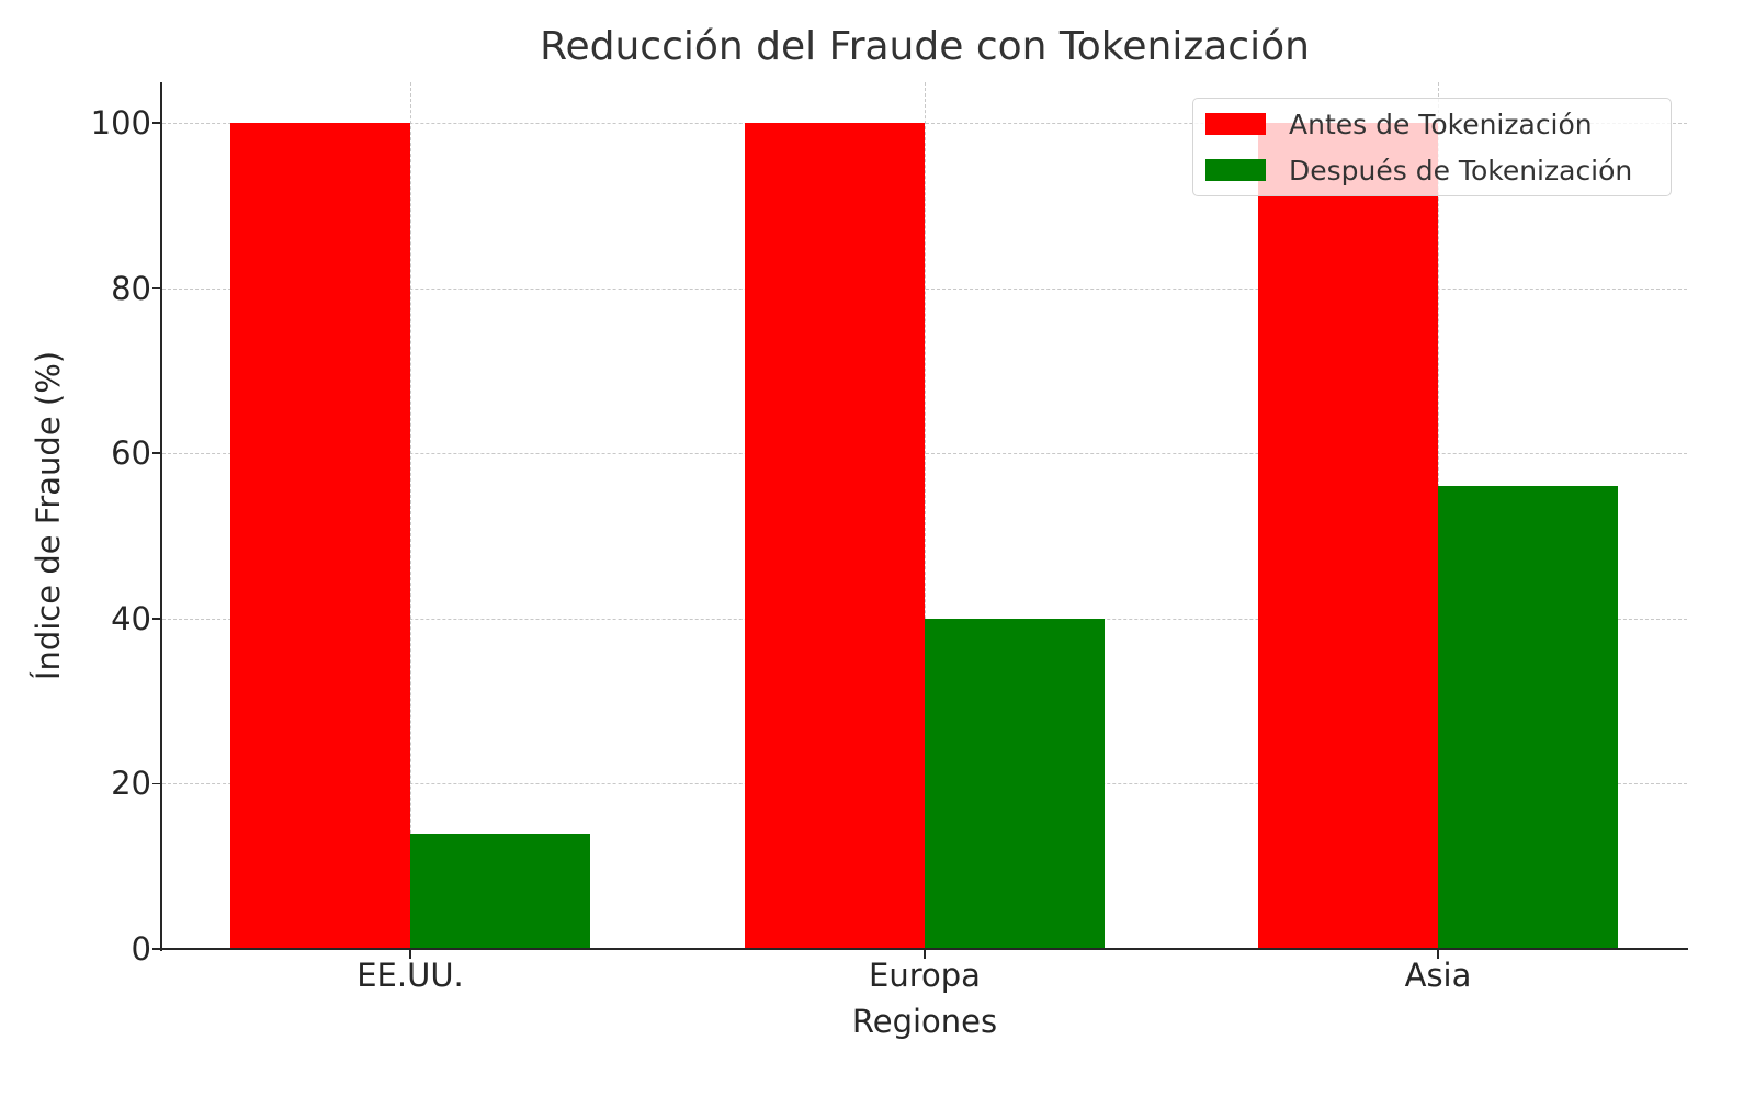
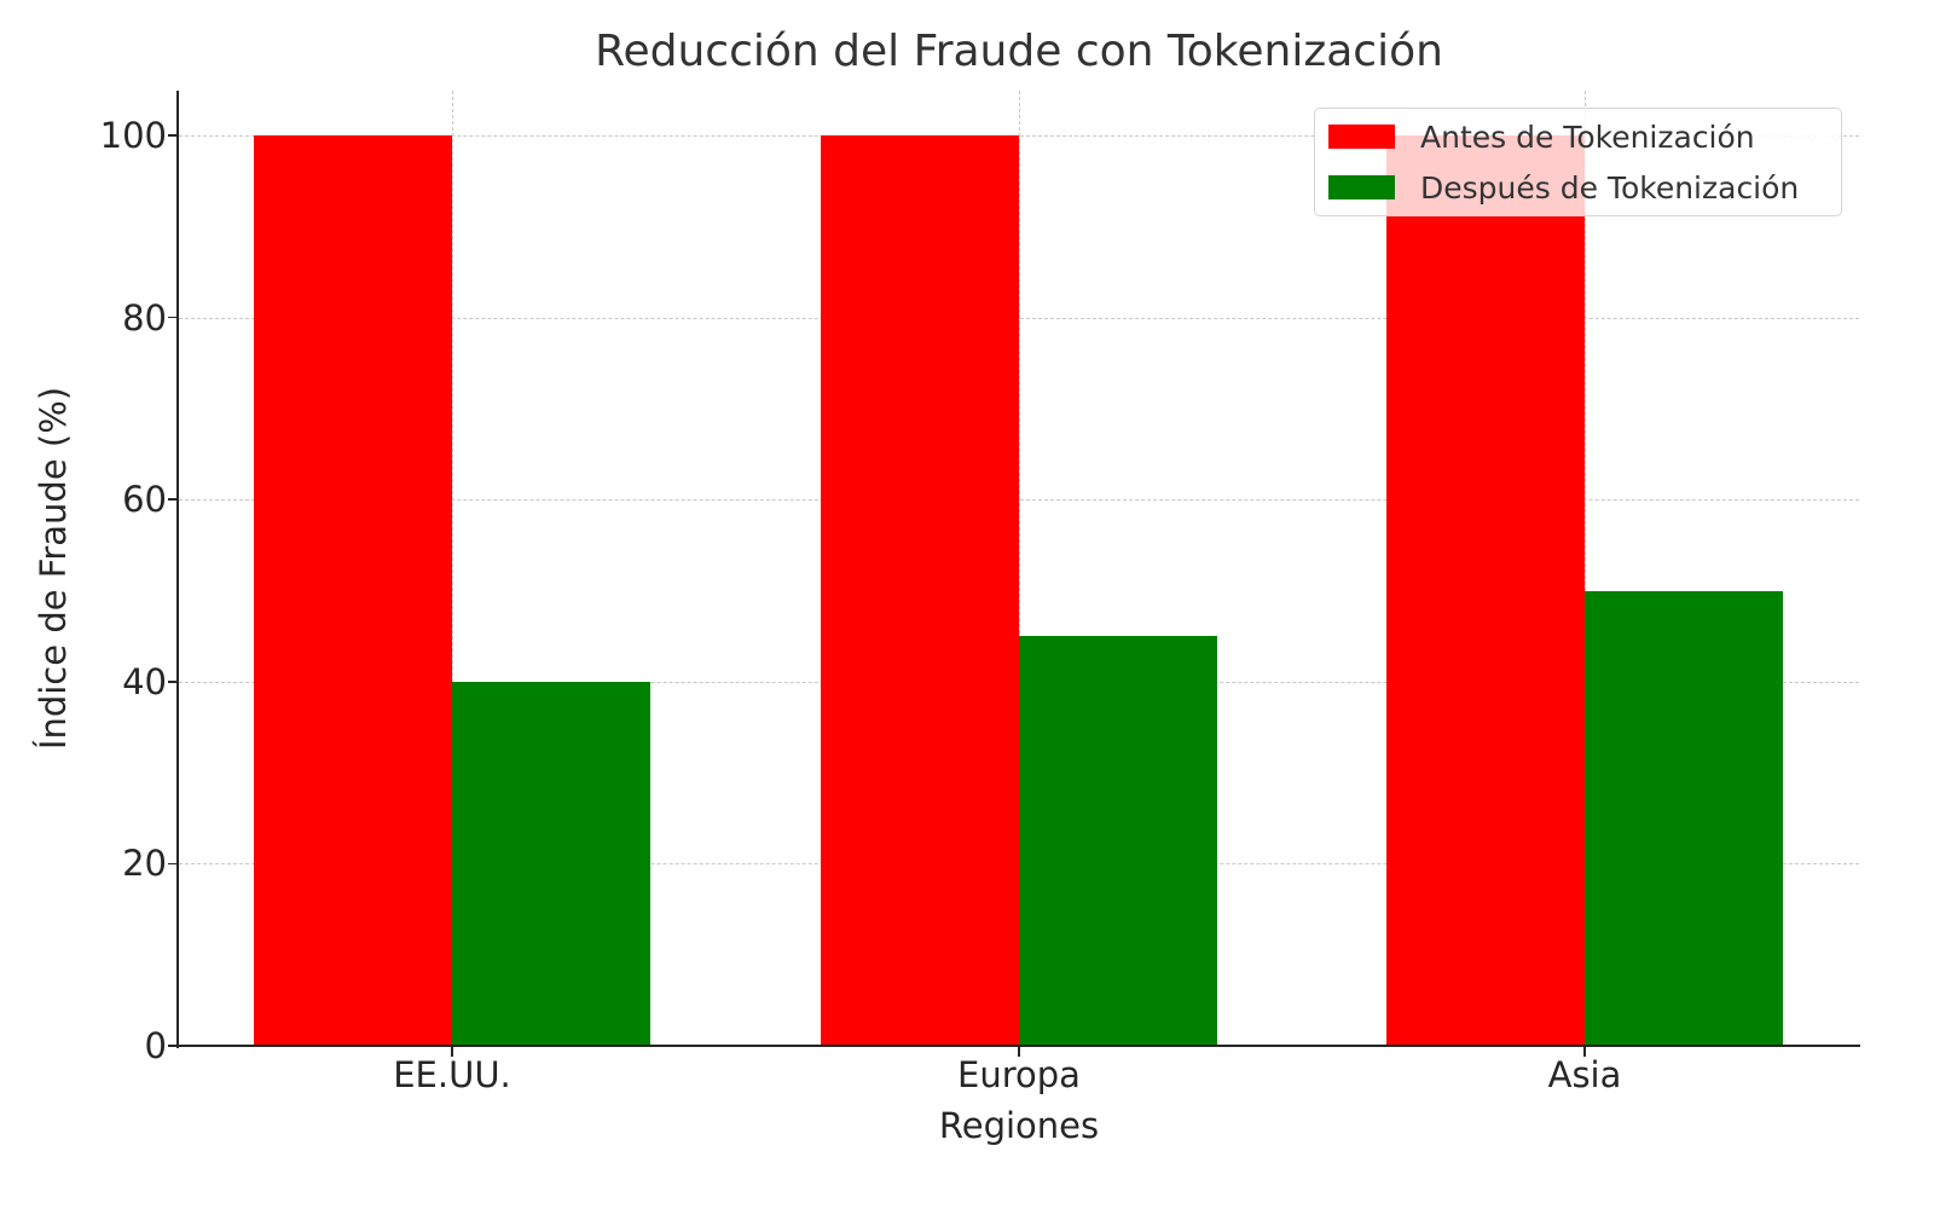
Después de Tokenización/EE.UU.: 14 -> 40
Después de Tokenización/Europa: 40 -> 45
Después de Tokenización/Asia: 56 -> 50
